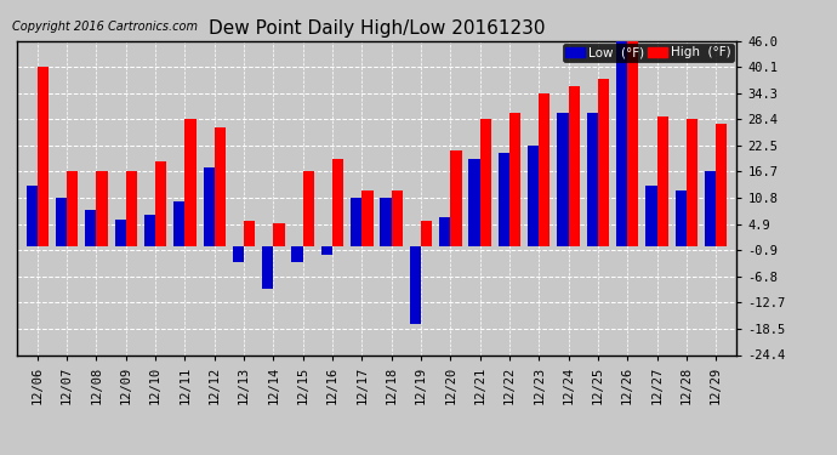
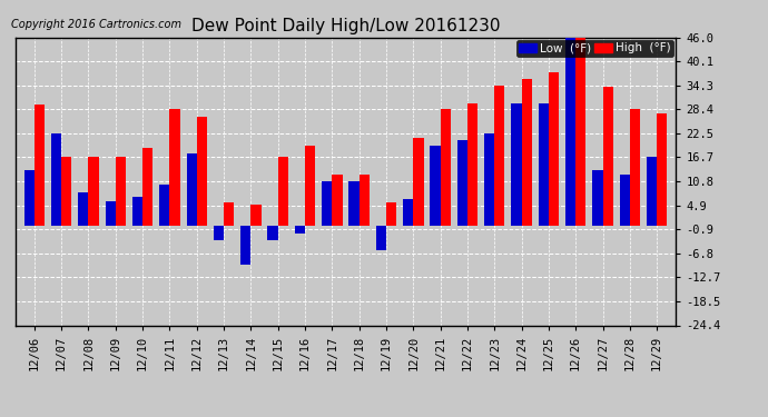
High (°F)/12/06: 40.1 -> 29.5
Low (°F)/12/07: 10.8 -> 22.5
Low (°F)/12/19: -17.5 -> -6.0
High (°F)/12/27: 29.0 -> 34.0
